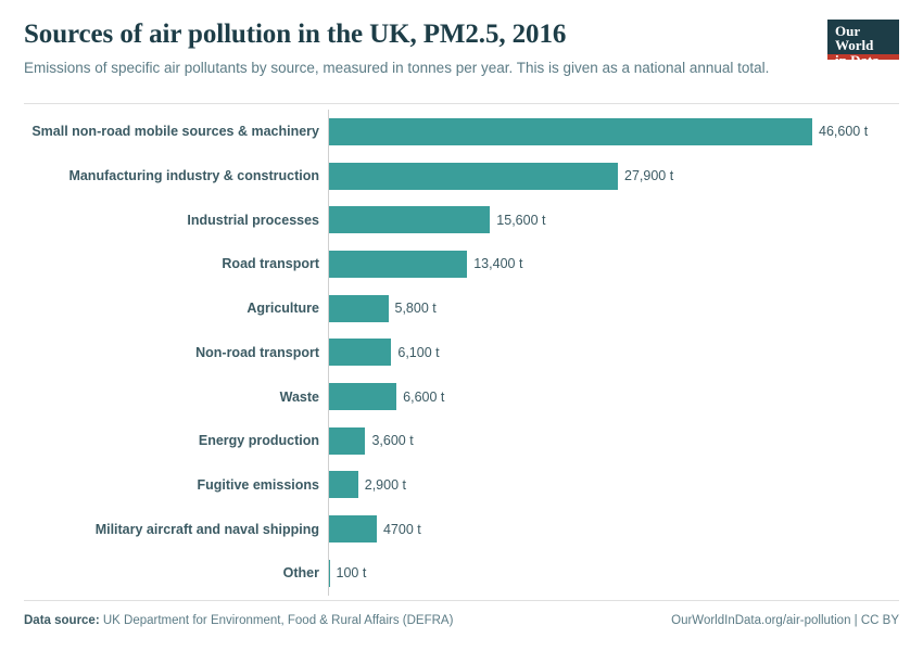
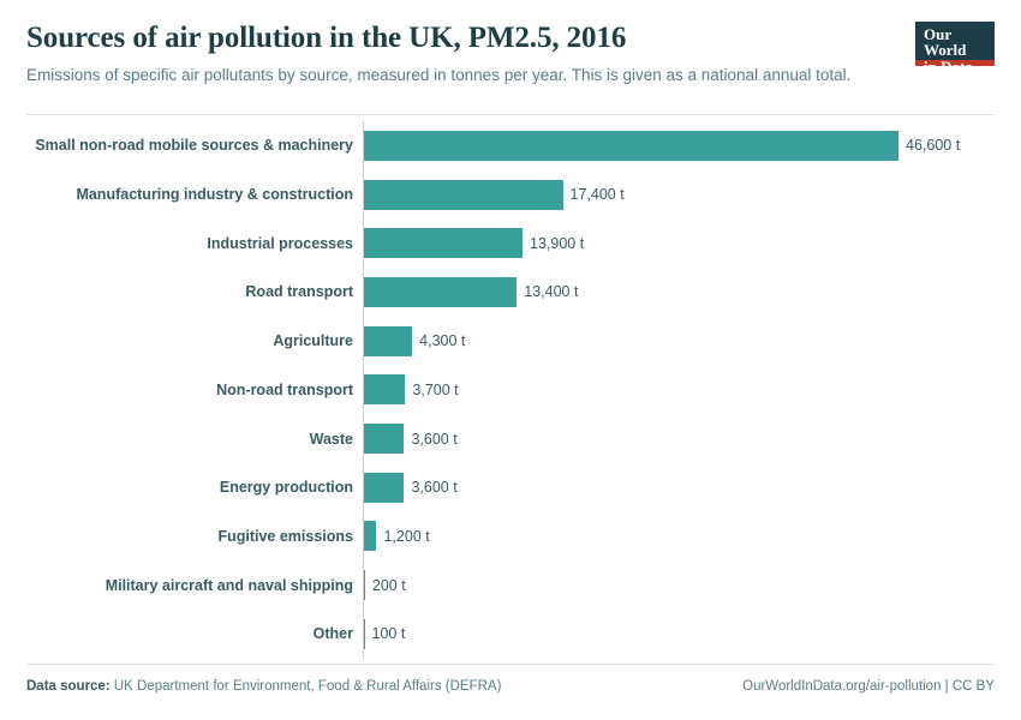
Manufacturing industry & construction: 27,900 -> 17,400
Industrial processes: 15,600 -> 13,900
Agriculture: 5,800 -> 4,300
Non-road transport: 6,100 -> 3,700
Waste: 6,600 -> 3,600
Fugitive emissions: 2,900 -> 1,200
Military aircraft and naval shipping: 4700 -> 200
